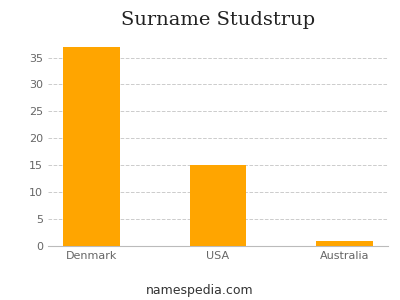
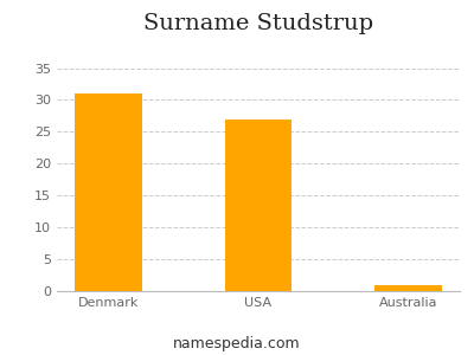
Denmark: 37 -> 31
USA: 15 -> 27
